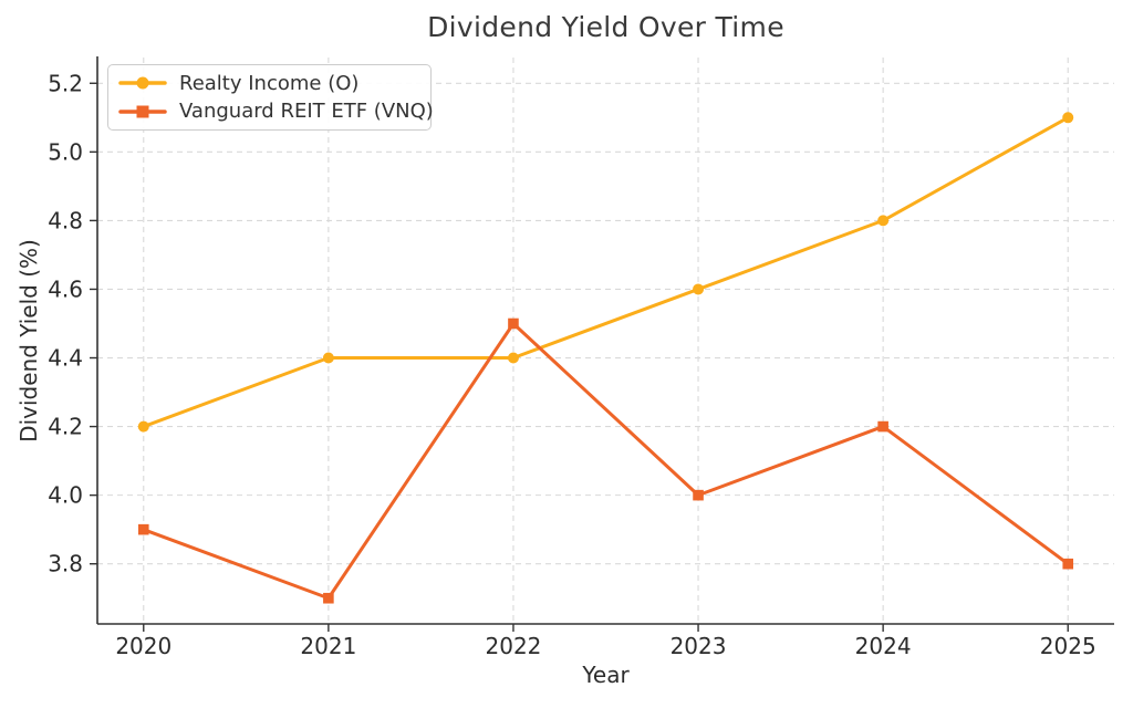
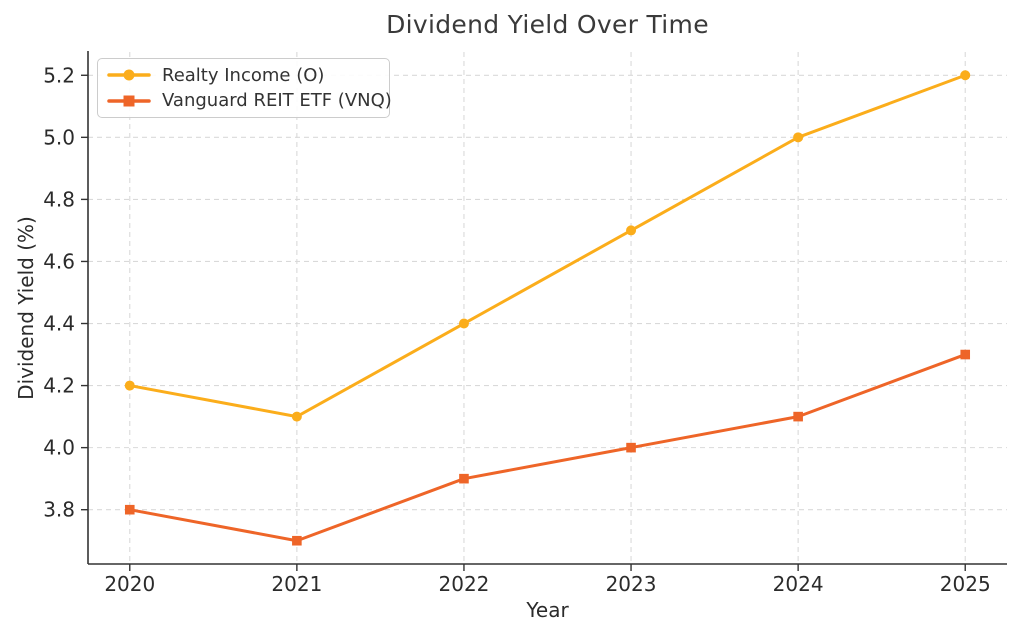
Vanguard REIT ETF (VNQ)/2020: 3.9 -> 3.8
Realty Income (O)/2021: 4.4 -> 4.1
Vanguard REIT ETF (VNQ)/2022: 4.5 -> 3.9
Realty Income (O)/2023: 4.6 -> 4.7
Realty Income (O)/2024: 4.8 -> 5.0
Vanguard REIT ETF (VNQ)/2024: 4.2 -> 4.1
Realty Income (O)/2025: 5.1 -> 5.2
Vanguard REIT ETF (VNQ)/2025: 3.8 -> 4.3
